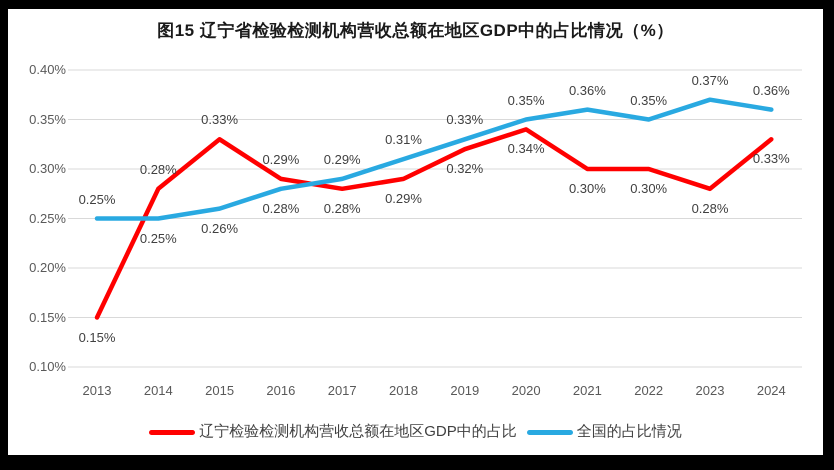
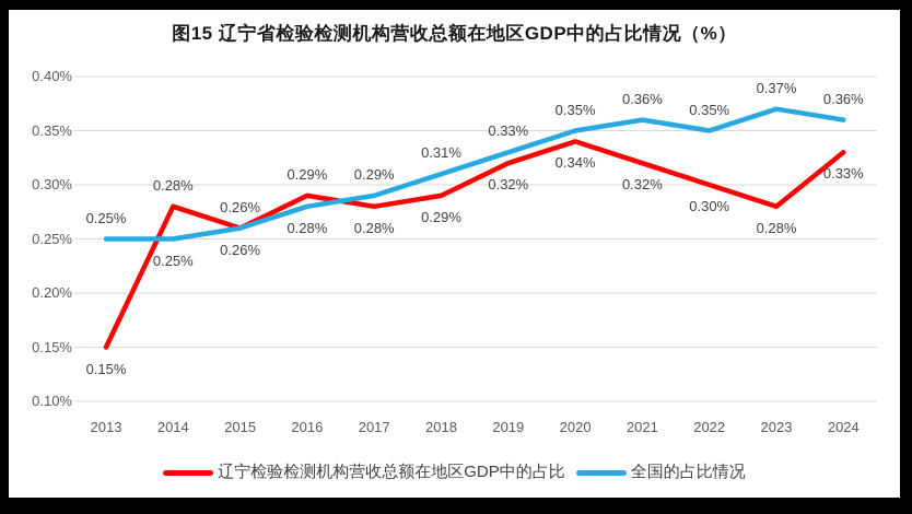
辽宁检验检测机构营收总额在地区GDP中的占比/2015: 0.33% -> 0.26%
辽宁检验检测机构营收总额在地区GDP中的占比/2021: 0.30% -> 0.32%
